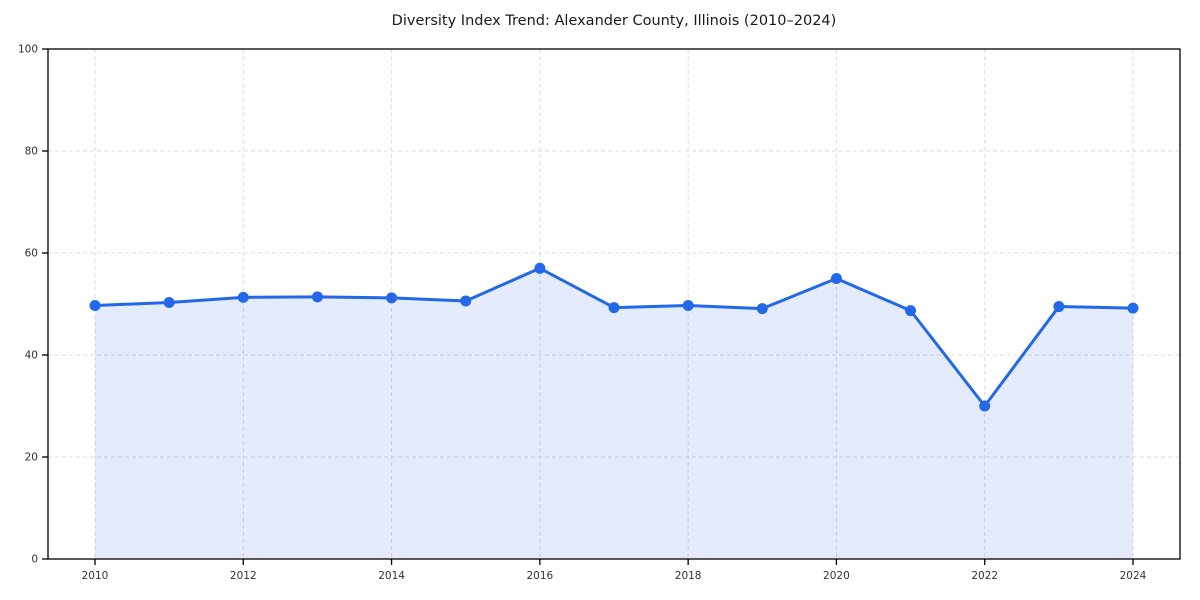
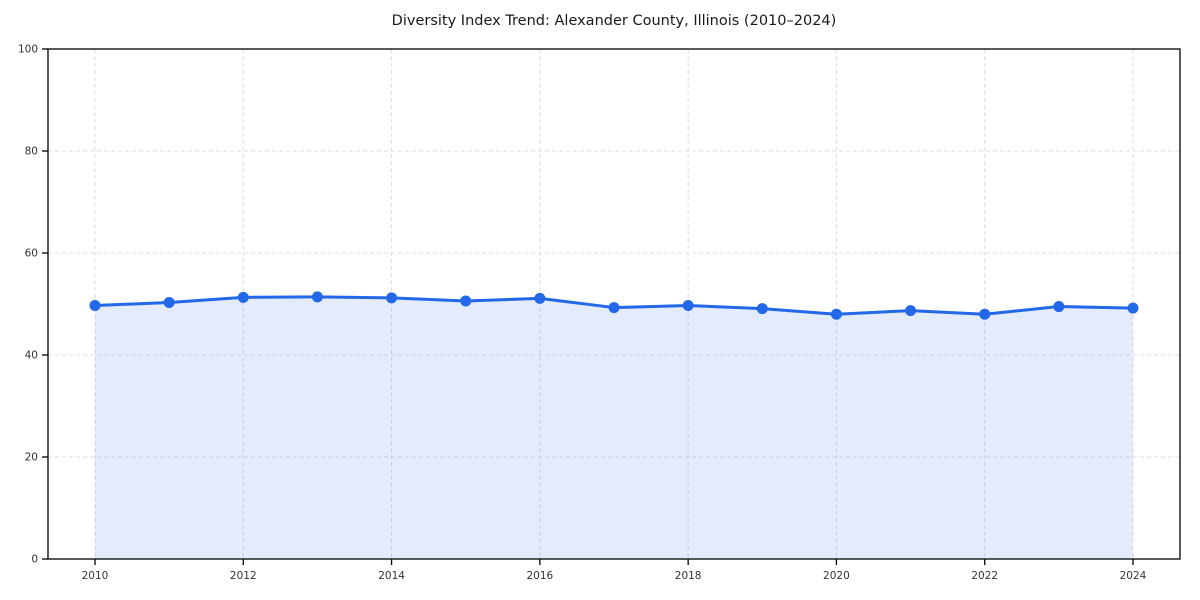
2016: 57 -> 51
2020: 55 -> 48
2022: 30 -> 48
